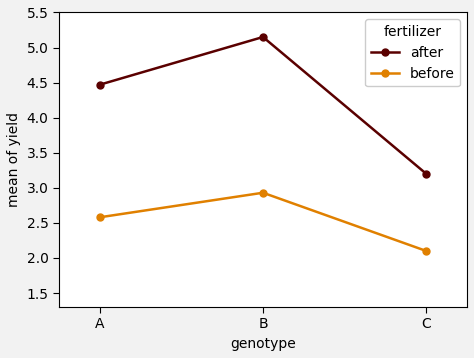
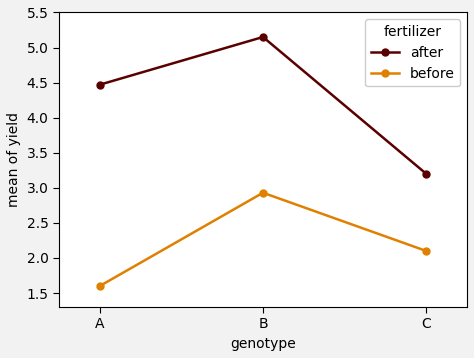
before/A: 2.58 -> 1.60
